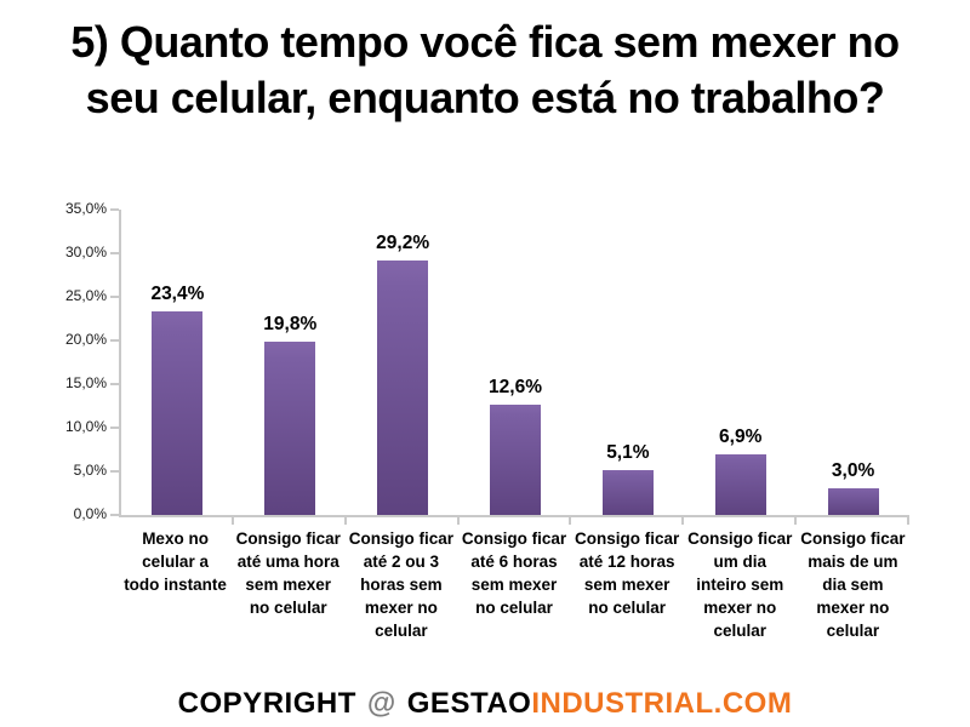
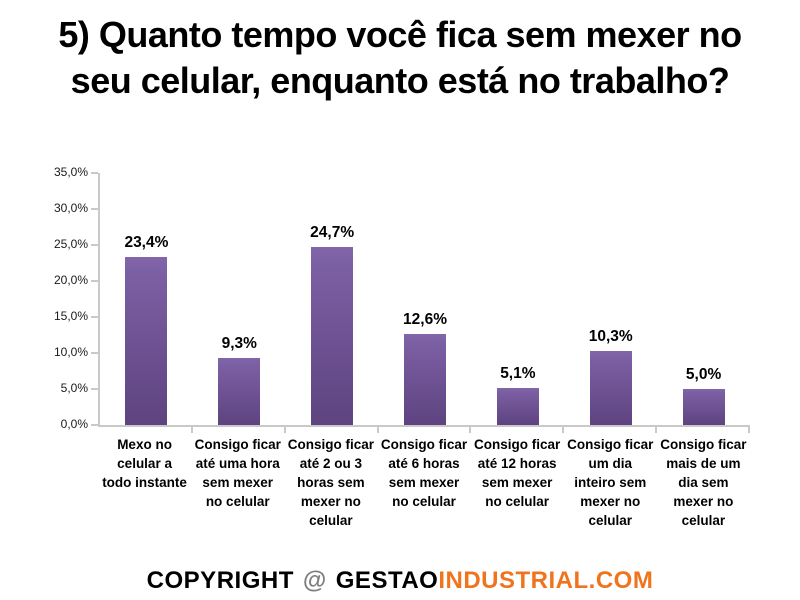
Consigo ficar até uma hora sem mexer no celular: 19,8% -> 9,3%
Consigo ficar até 2 ou 3 horas sem mexer no celular: 29,2% -> 24,7%
Consigo ficar um dia inteiro sem mexer no celular: 6,9% -> 10,3%
Consigo ficar mais de um dia sem mexer no celular: 3,0% -> 5,0%
